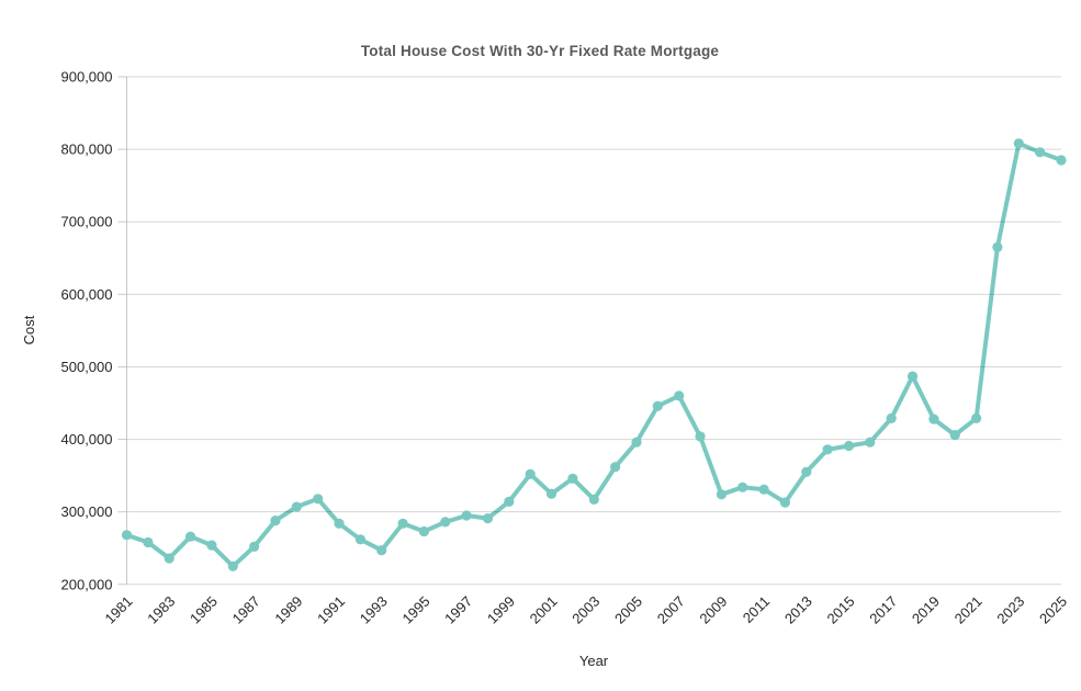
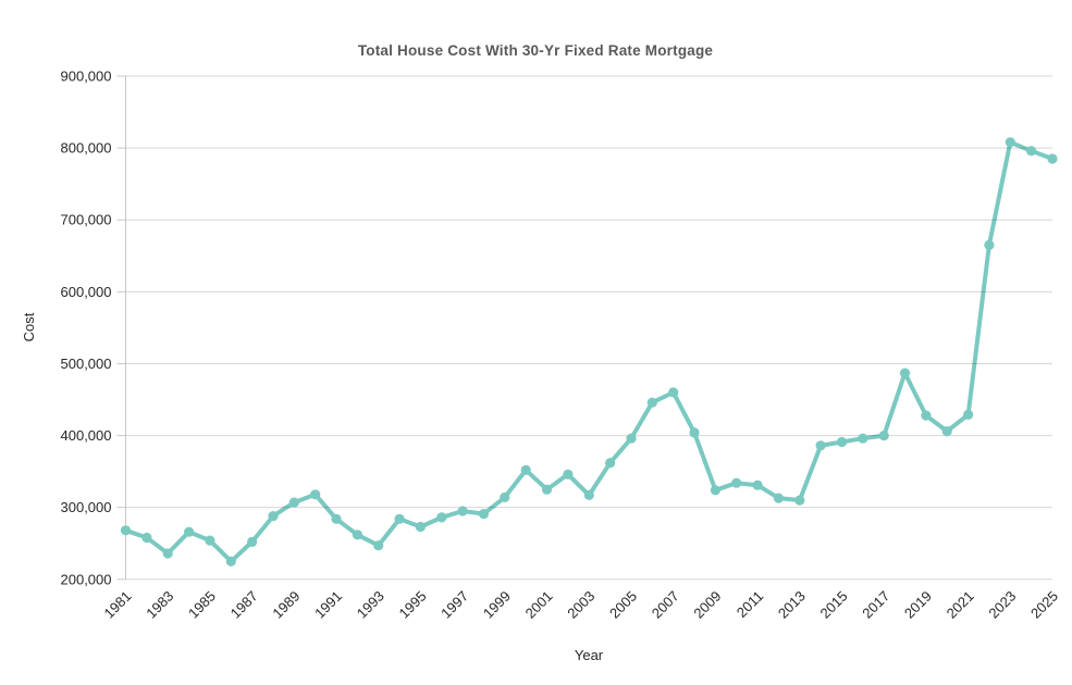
2013: 360000 -> 310000
2017: 430000 -> 400000
